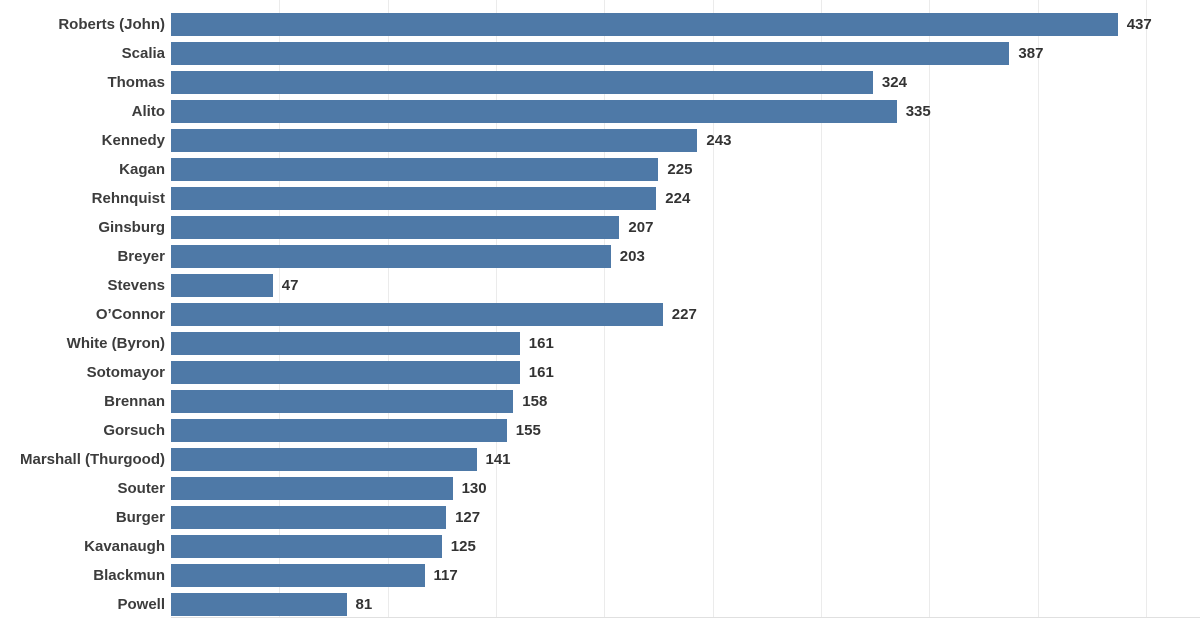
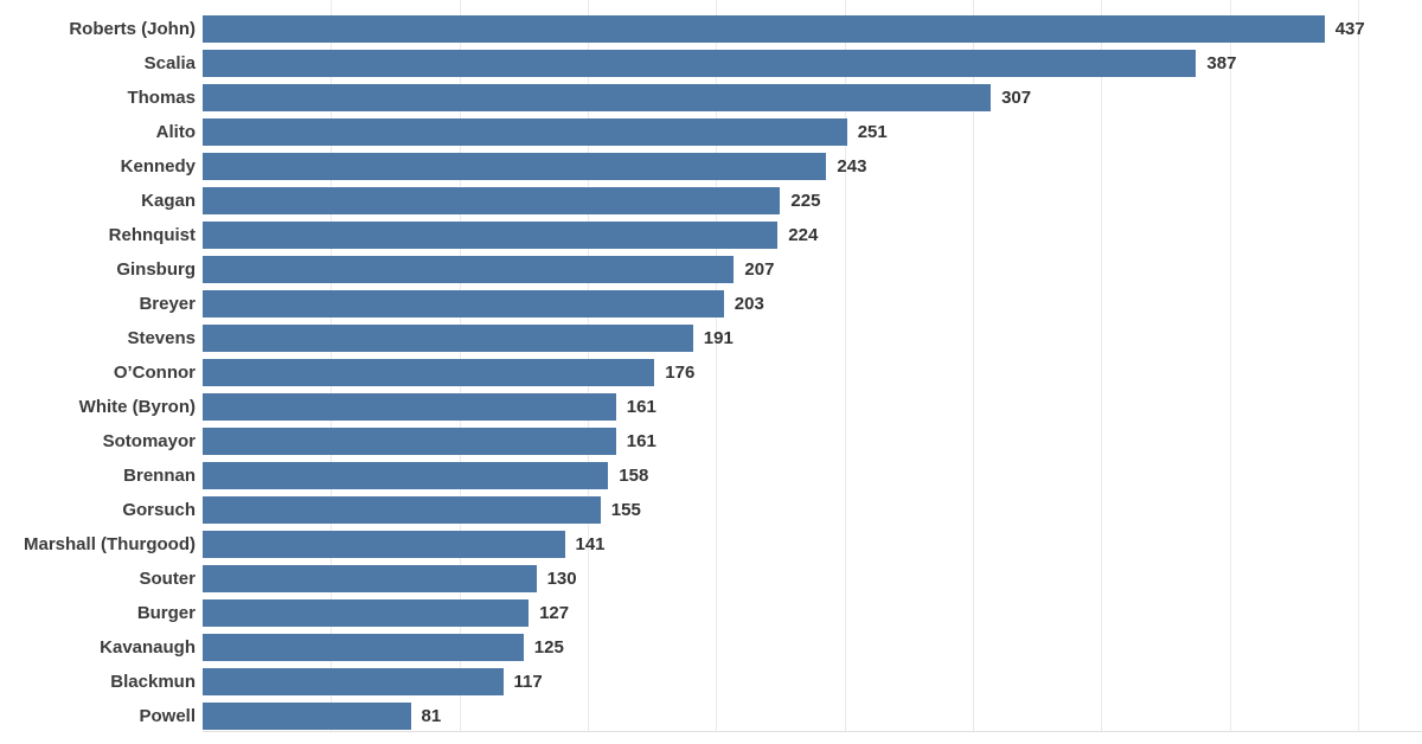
Thomas: 324 -> 307
Alito: 335 -> 251
Stevens: 47 -> 191
O’Connor: 227 -> 176
